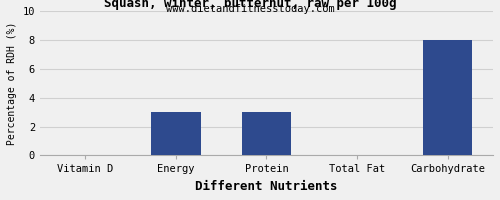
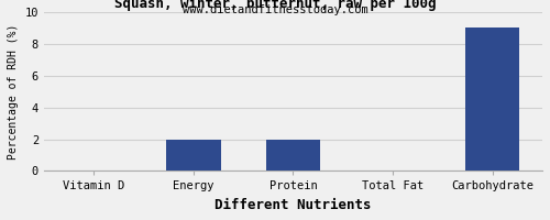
Energy: 3 -> 2
Protein: 3 -> 2
Carbohydrate: 8 -> 9
